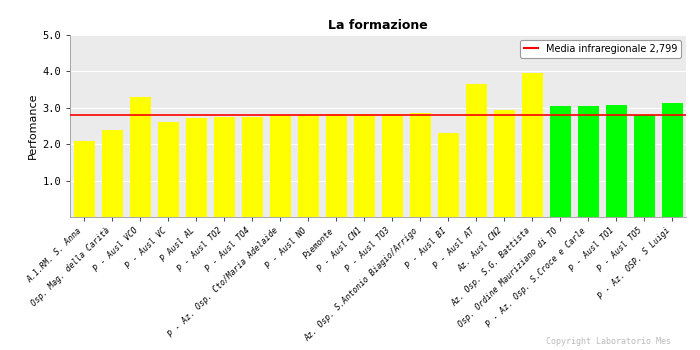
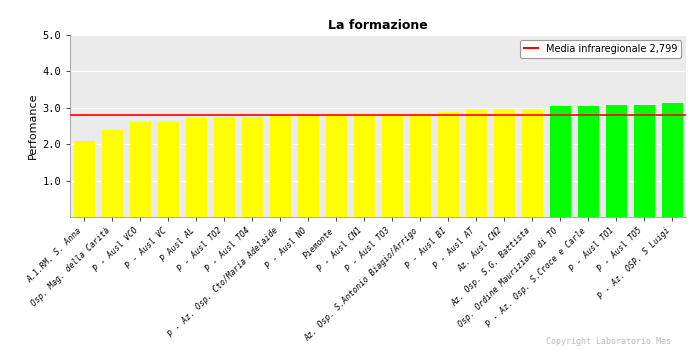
P - Ausl VCO: 3.30 -> 2.61
P - Ausl BI: 2.30 -> 2.88
P - Ausl AT: 3.65 -> 2.95
Az. Osp. S.G. Battista: 3.95 -> 2.95
P - Ausl TO5: 2.80 -> 3.07
